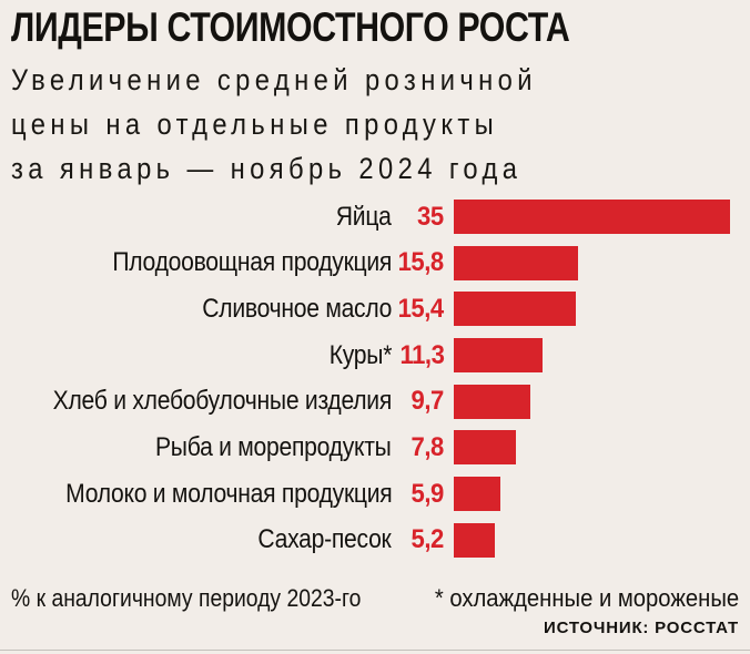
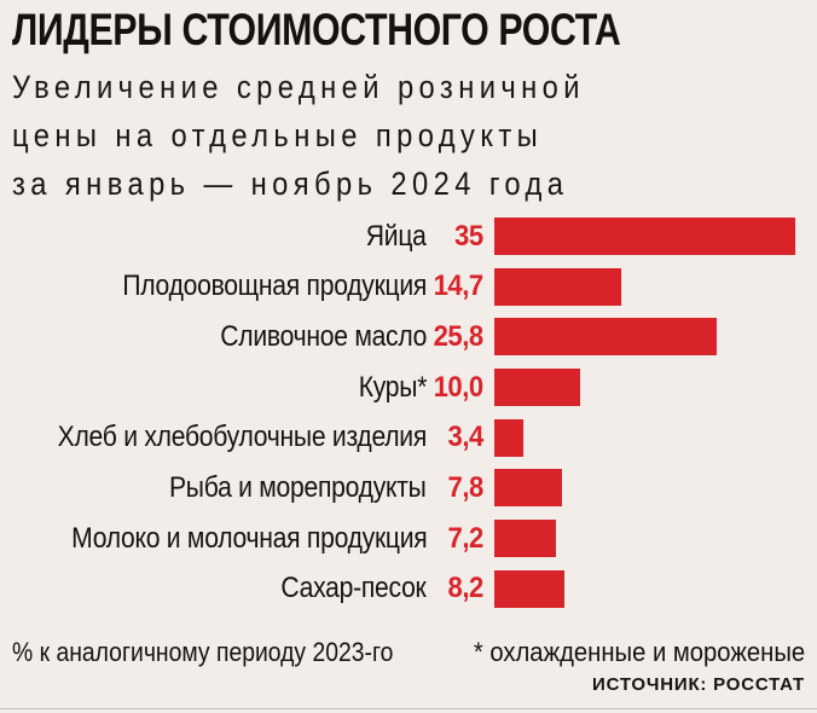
Плодоовощная продукция: 15,8 -> 14,7
Сливочное масло: 15,4 -> 25,8
Куры*: 11,3 -> 10,0
Хлеб и хлебобулочные изделия: 9,7 -> 3,4
Молоко и молочная продукция: 5,9 -> 7,2
Сахар-песок: 5,2 -> 8,2
